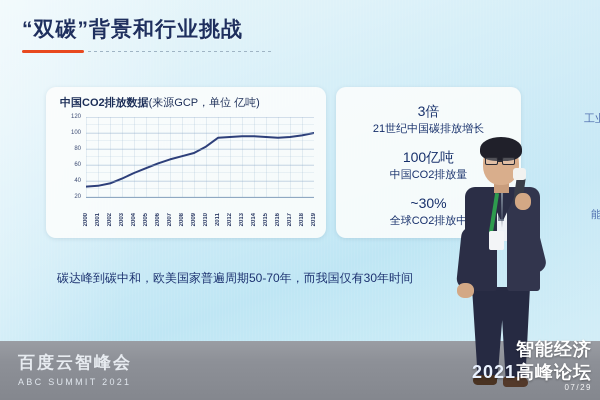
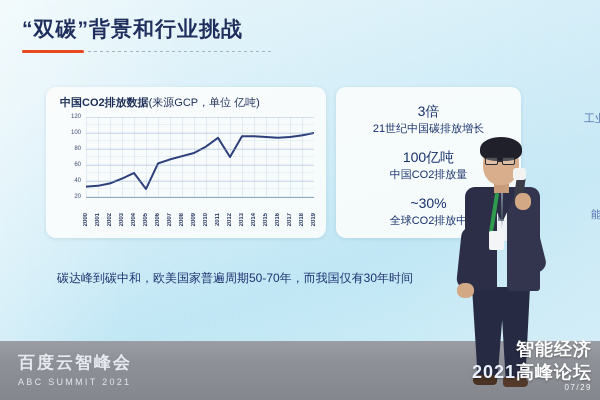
2005: 60 -> 30
2012: 100 -> 70
